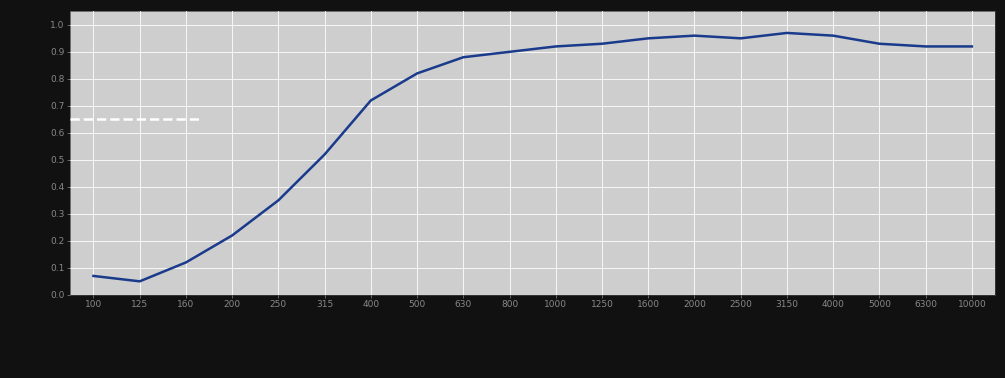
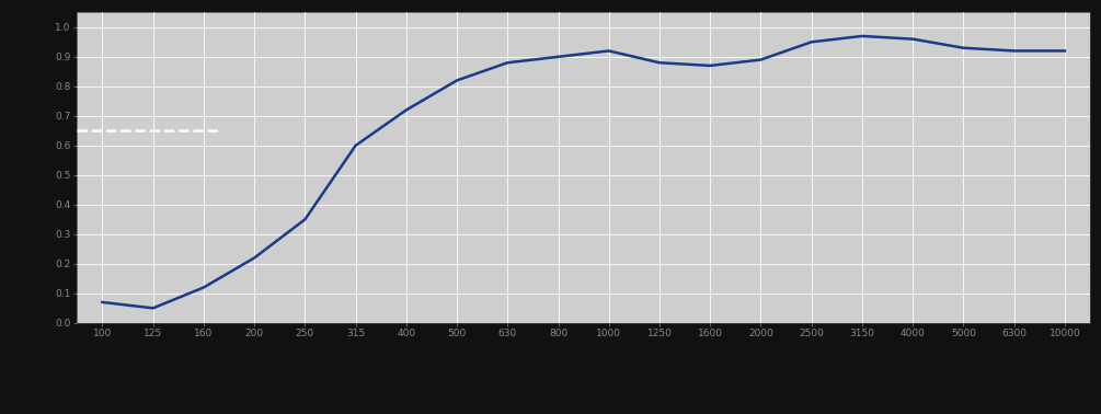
315: 0.52 -> 0.60
1250: 0.93 -> 0.88
1600: 0.95 -> 0.87
2000: 0.96 -> 0.89
